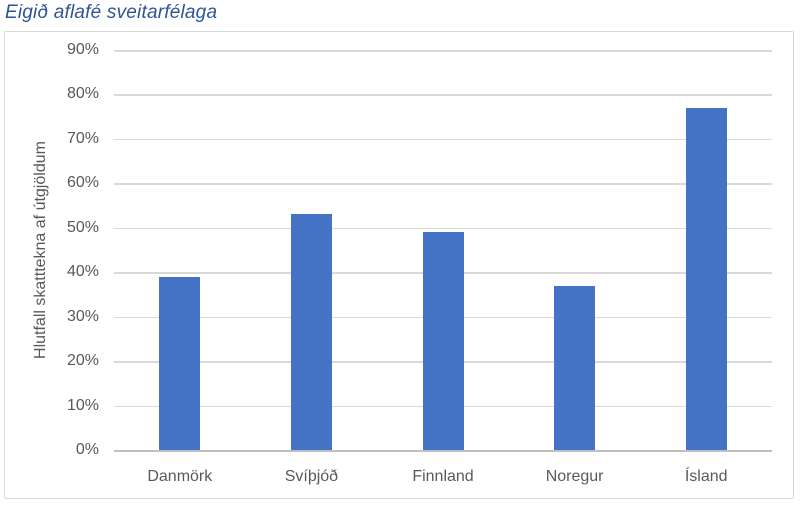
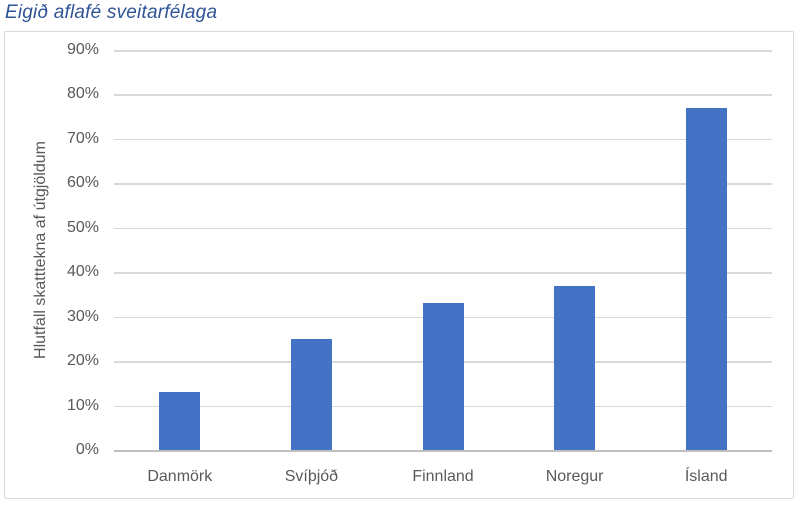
Danmörk: 39% -> 13%
Svíþjóð: 53% -> 25%
Finnland: 49% -> 33%
